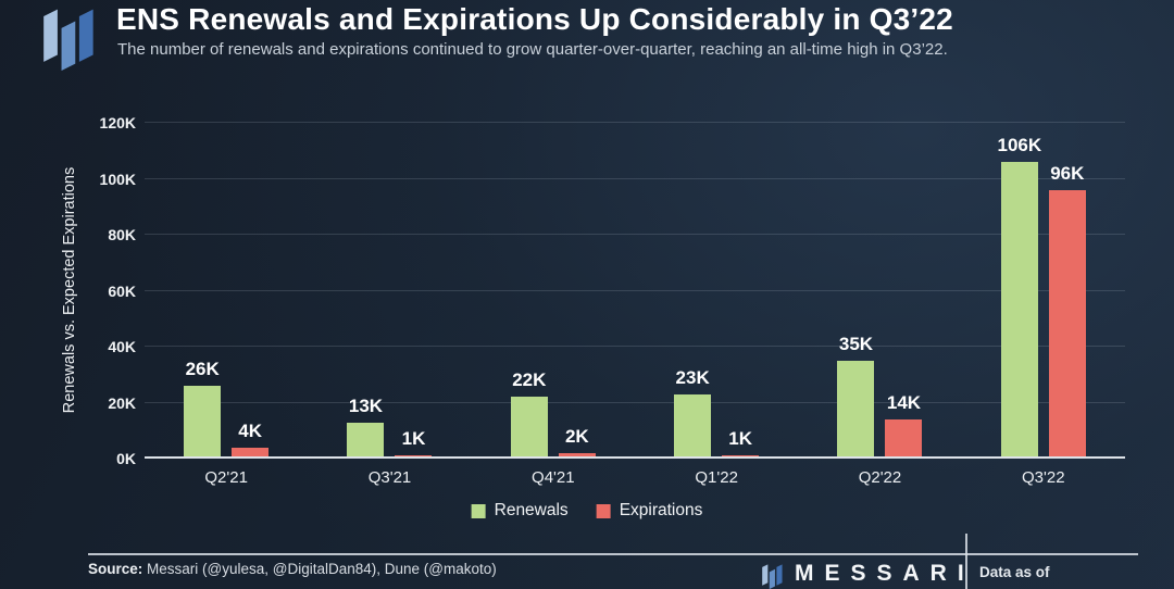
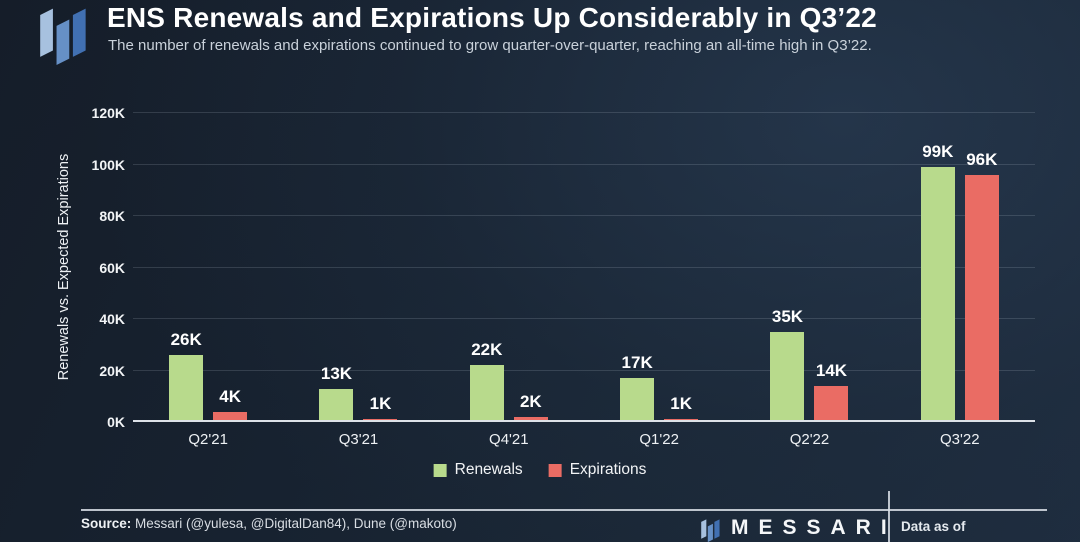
Renewals/Q1'22: 23K -> 17K
Renewals/Q3'22: 106K -> 99K
